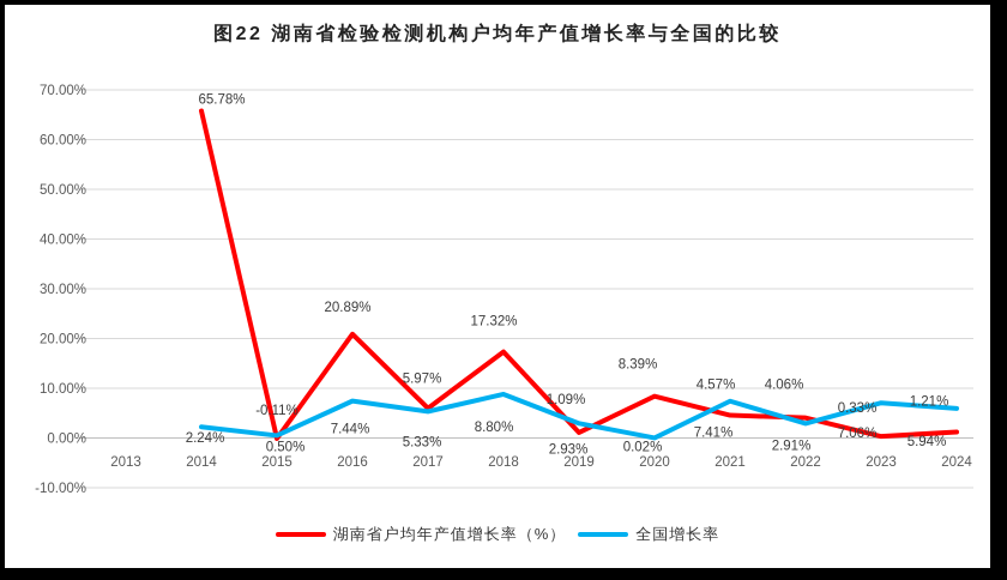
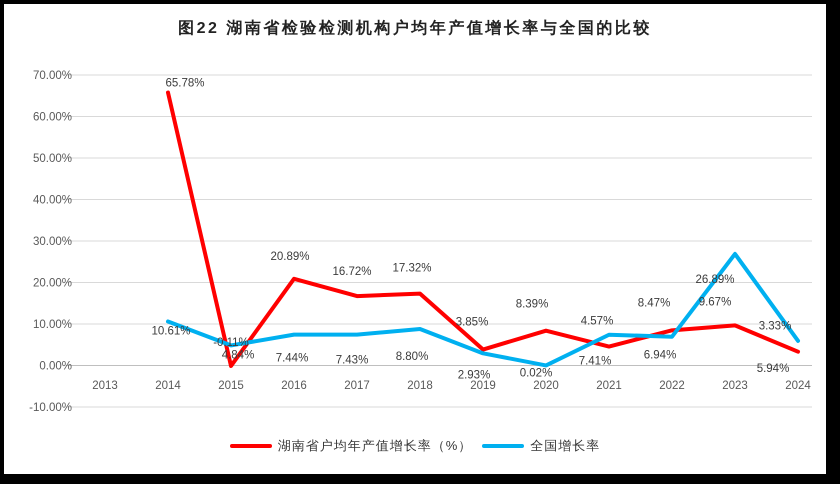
全国增长率/2014: 2.24% -> 10.61%
全国增长率/2015: 0.50% -> 4.84%
湖南省户均年产值增长率（%）/2017: 5.97% -> 16.72%
全国增长率/2017: 5.33% -> 7.43%
湖南省户均年产值增长率（%）/2019: 1.09% -> 3.85%
湖南省户均年产值增长率（%）/2022: 4.06% -> 8.47%
全国增长率/2022: 2.91% -> 6.94%
湖南省户均年产值增长率（%）/2023: 0.33% -> 9.67%
全国增长率/2023: 7.06% -> 26.89%
湖南省户均年产值增长率（%）/2024: 1.21% -> 3.33%
